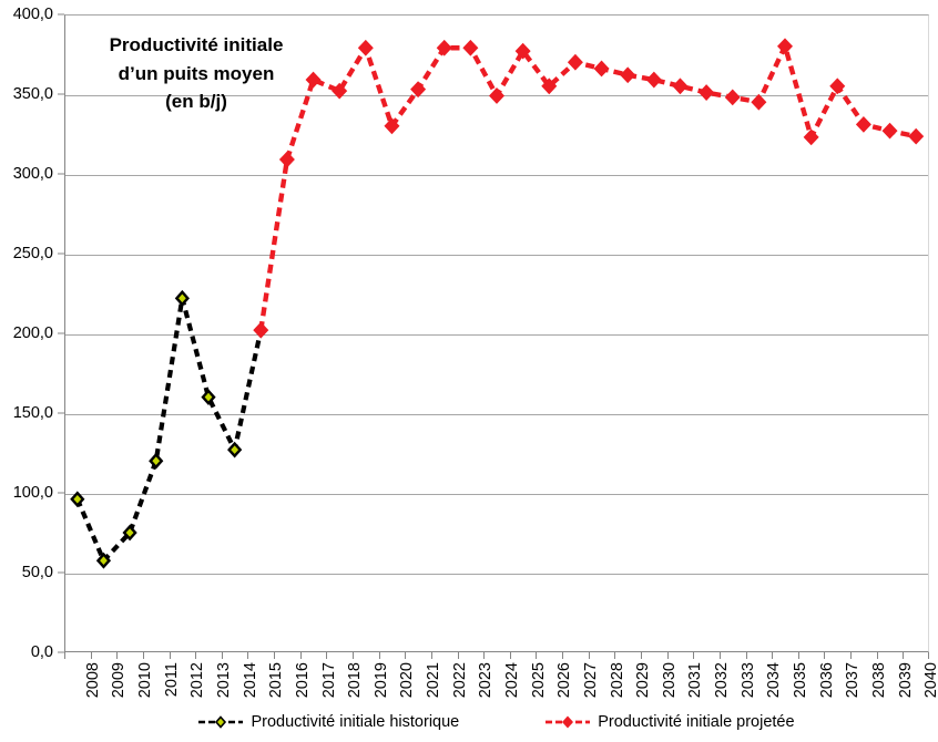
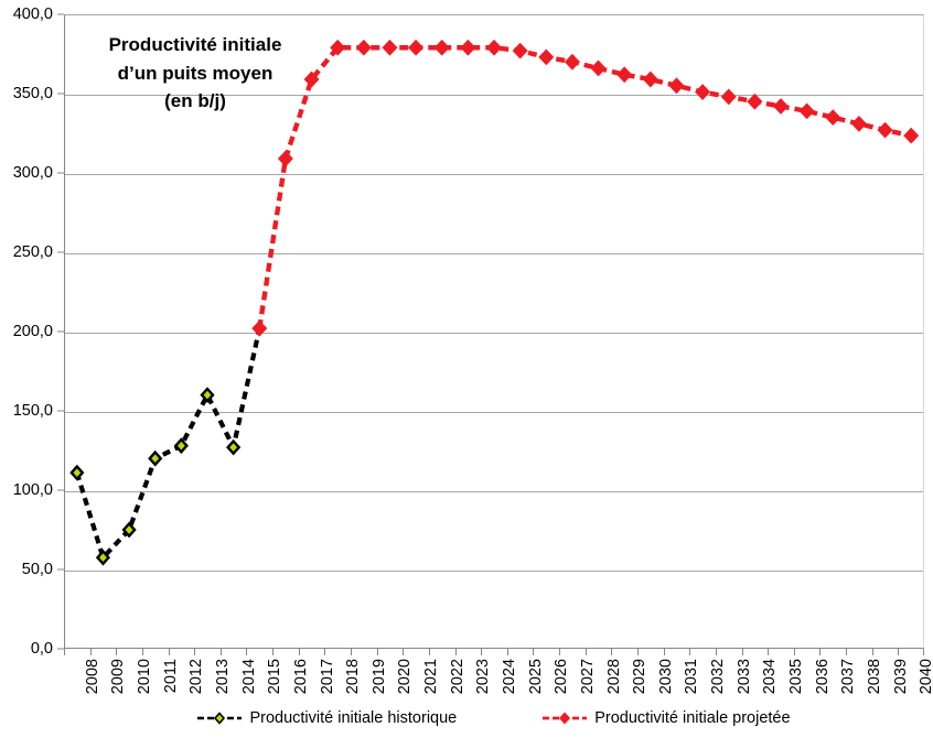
Productivité initiale historique/2008: 96 -> 111
Productivité initiale historique/2012: 222 -> 128
Productivité initiale projetée/2018: 352 -> 379
Productivité initiale projetée/2020: 330 -> 379
Productivité initiale projetée/2021: 353 -> 379
Productivité initiale projetée/2024: 349 -> 379
Productivité initiale projetée/2026: 355 -> 373
Productivité initiale projetée/2035: 380 -> 342
Productivité initiale projetée/2036: 323 -> 339
Productivité initiale projetée/2037: 355 -> 335
